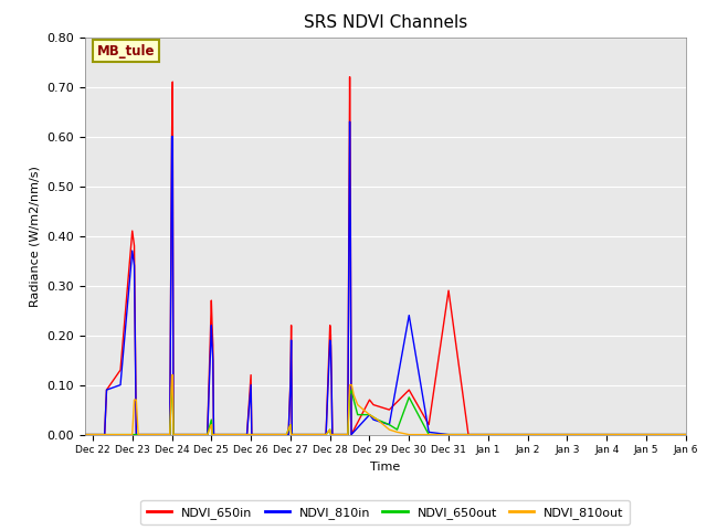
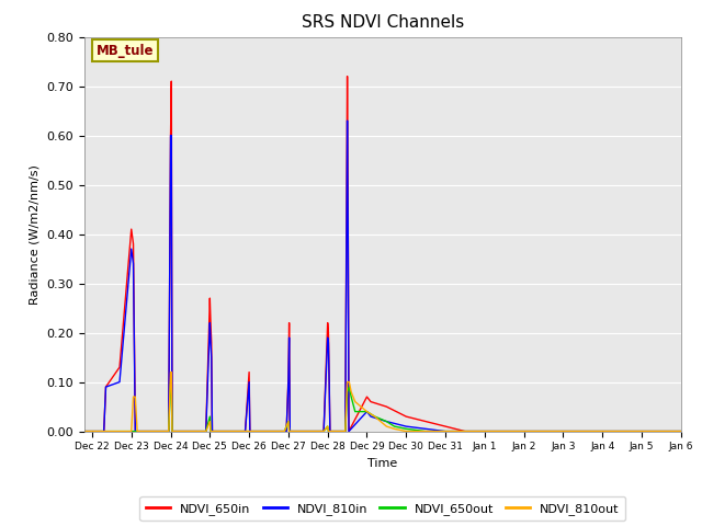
NDVI_650in/Dec 30: 0.09 -> 0.03
NDVI_810in/Dec 30: 0.240 -> 0.010
NDVI_650out/Dec 30: 0.075 -> 0.005
NDVI_650in/Dec 31: 0.29 -> 0.01
